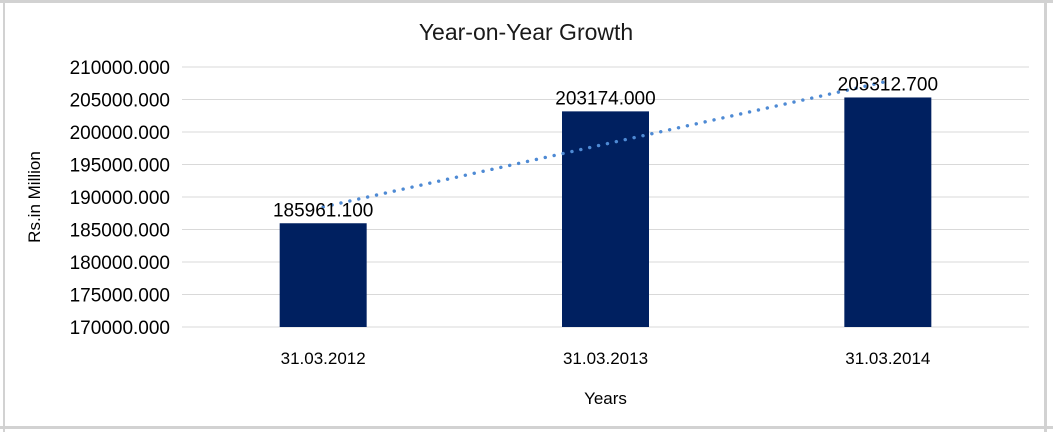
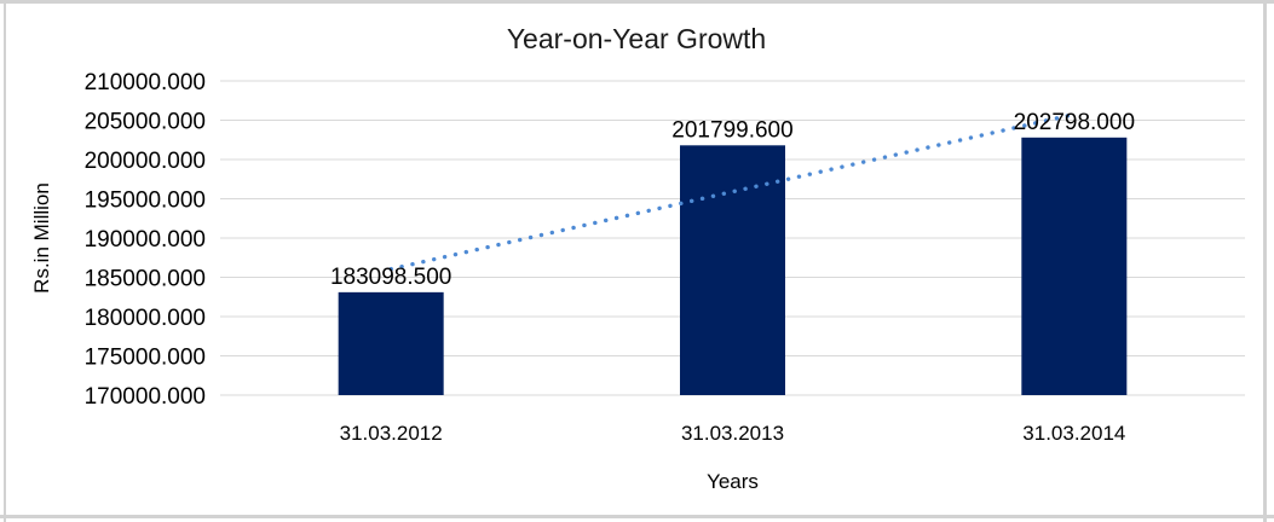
31.03.2012: 185961.100 -> 183098.500
31.03.2013: 203174.000 -> 201799.600
31.03.2014: 205312.700 -> 202798.000
